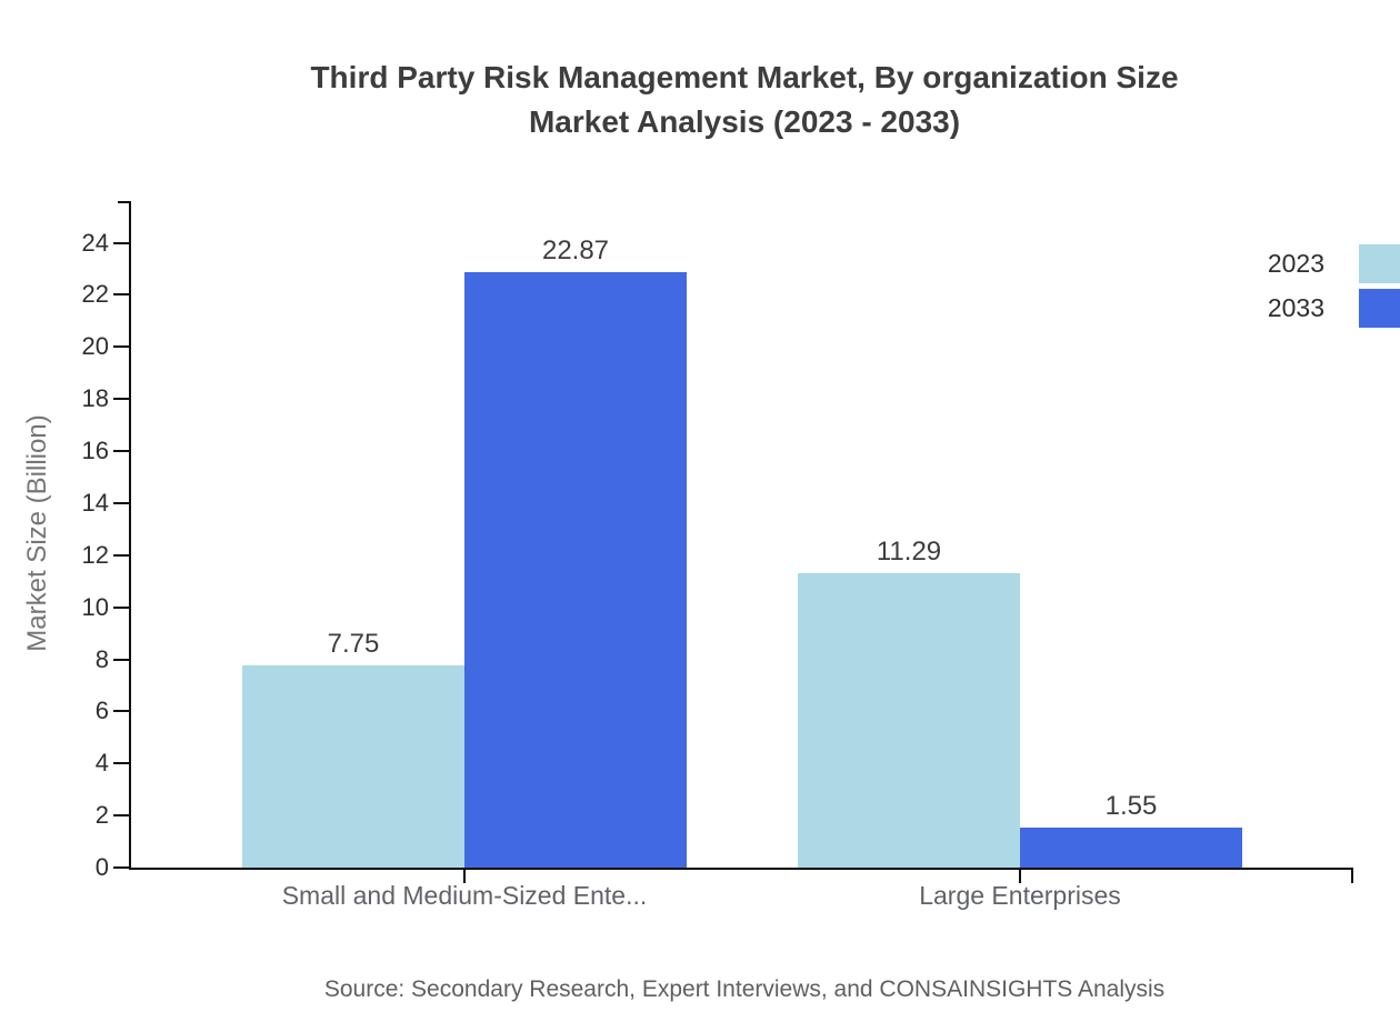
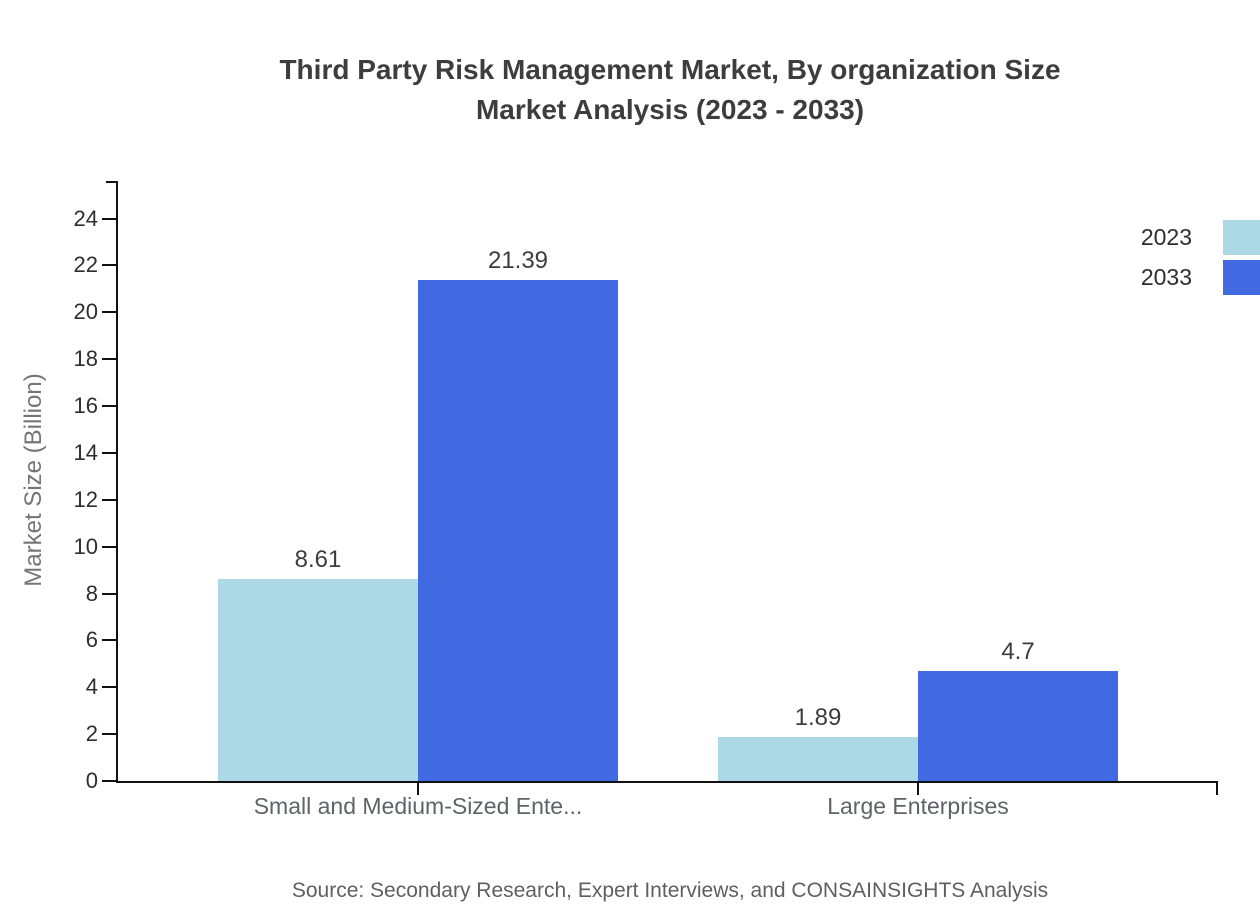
2023/Small and Medium-Sized Ente...: 7.75 -> 8.61
2033/Small and Medium-Sized Ente...: 22.87 -> 21.39
2023/Large Enterprises: 11.29 -> 1.89
2033/Large Enterprises: 1.55 -> 4.7
